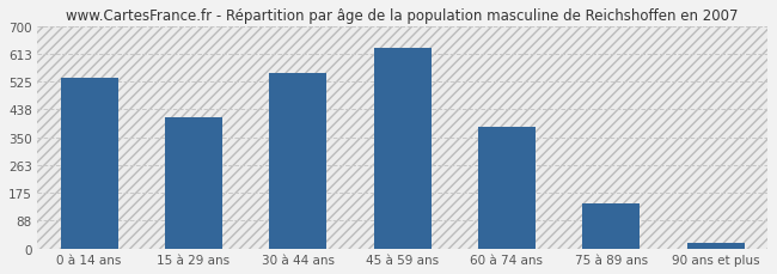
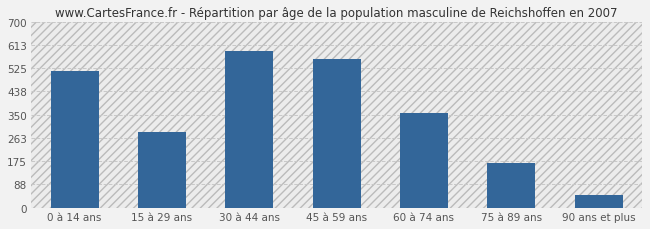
0 à 14 ans: 538 -> 515
15 à 29 ans: 413 -> 285
30 à 44 ans: 550 -> 590
45 à 59 ans: 630 -> 560
60 à 74 ans: 382 -> 355
75 à 89 ans: 143 -> 170
90 ans et plus: 18 -> 50
